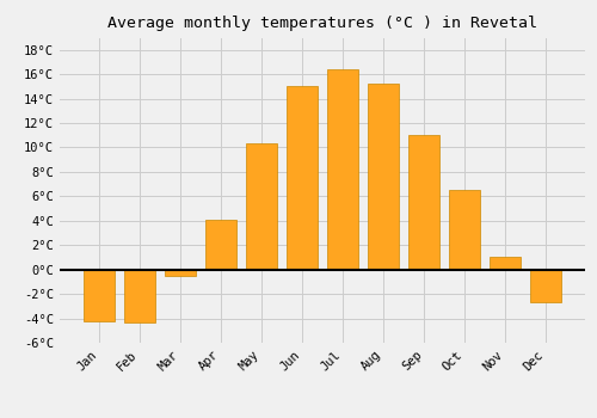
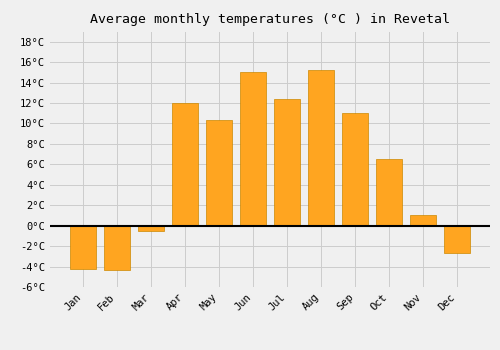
Apr: 4.1°C -> 12.0°C
Jul: 16.4°C -> 12.4°C
